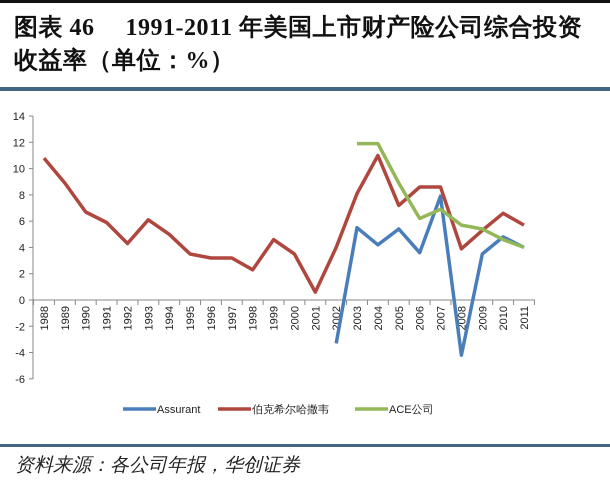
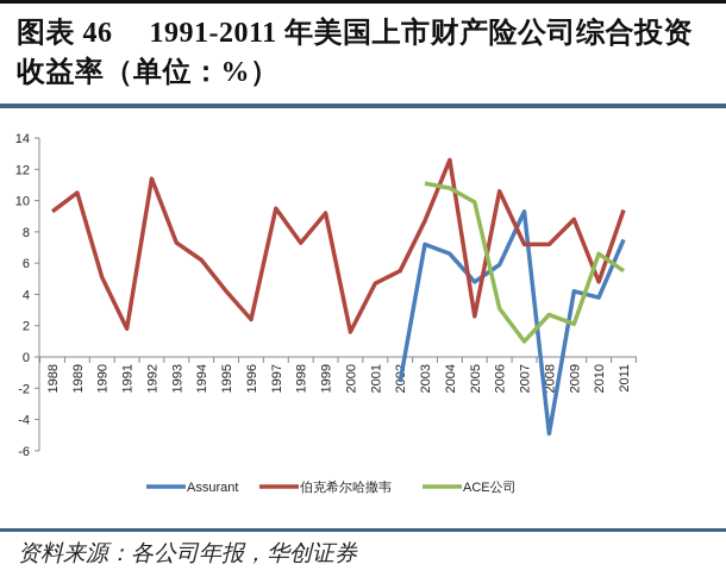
伯克希尔哈撒韦/1988: 10.8 -> 9.3
伯克希尔哈撒韦/1989: 8.9 -> 10.5
伯克希尔哈撒韦/1990: 6.7 -> 5.1
伯克希尔哈撒韦/1991: 5.9 -> 1.8
伯克希尔哈撒韦/1992: 4.3 -> 11.4
伯克希尔哈撒韦/1993: 6.1 -> 7.3
伯克希尔哈撒韦/1994: 5.0 -> 6.2
伯克希尔哈撒韦/1995: 3.5 -> 4.2
伯克希尔哈撒韦/1996: 3.2 -> 2.4
伯克希尔哈撒韦/1997: 3.2 -> 9.5
伯克希尔哈撒韦/1998: 2.3 -> 7.3
伯克希尔哈撒韦/1999: 4.6 -> 9.2
伯克希尔哈撒韦/2000: 3.5 -> 1.6
伯克希尔哈撒韦/2001: 0.6 -> 4.7
Assurant/2002: -3.3 -> -1.6
伯克希尔哈撒韦/2002: 4.0 -> 5.5
Assurant/2003: 5.5 -> 7.2
伯克希尔哈撒韦/2003: 8.1 -> 8.7
ACE公司/2003: 11.9 -> 11.1
Assurant/2004: 4.2 -> 6.6
伯克希尔哈撒韦/2004: 11.0 -> 12.6
ACE公司/2004: 11.9 -> 10.8
Assurant/2005: 5.4 -> 4.8
伯克希尔哈撒韦/2005: 7.2 -> 2.6
ACE公司/2005: 8.9 -> 9.9
Assurant/2006: 3.6 -> 5.9
伯克希尔哈撒韦/2006: 8.6 -> 10.6
ACE公司/2006: 6.2 -> 3.1
Assurant/2007: 7.9 -> 9.3
伯克希尔哈撒韦/2007: 8.6 -> 7.2
ACE公司/2007: 6.9 -> 1.0
Assurant/2008: -4.2 -> -4.9
伯克希尔哈撒韦/2008: 3.9 -> 7.2
ACE公司/2008: 5.7 -> 2.7
Assurant/2009: 3.5 -> 4.2
伯克希尔哈撒韦/2009: 5.3 -> 8.8
ACE公司/2009: 5.4 -> 2.1
Assurant/2010: 4.8 -> 3.8
伯克希尔哈撒韦/2010: 6.6 -> 4.8
ACE公司/2010: 4.6 -> 6.6
Assurant/2011: 4.0 -> 7.5
伯克希尔哈撒韦/2011: 5.7 -> 9.4
ACE公司/2011: 4.0 -> 5.5
